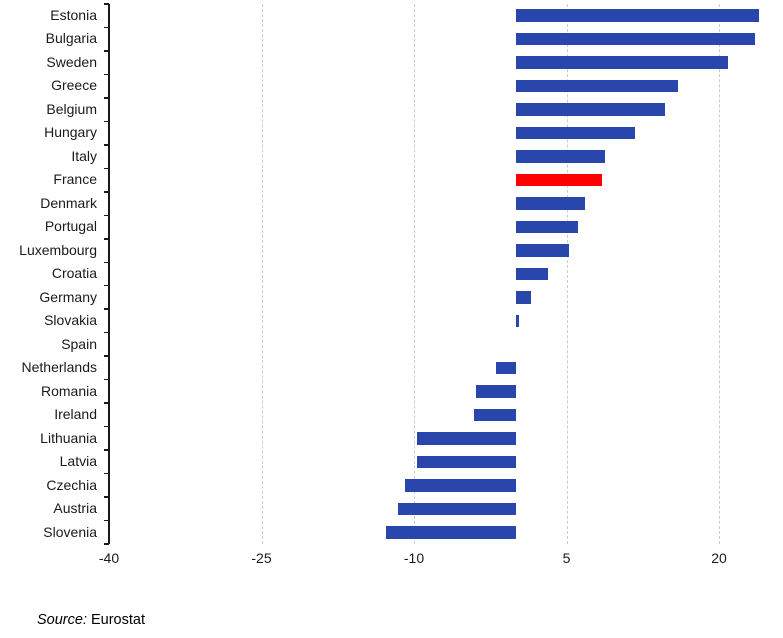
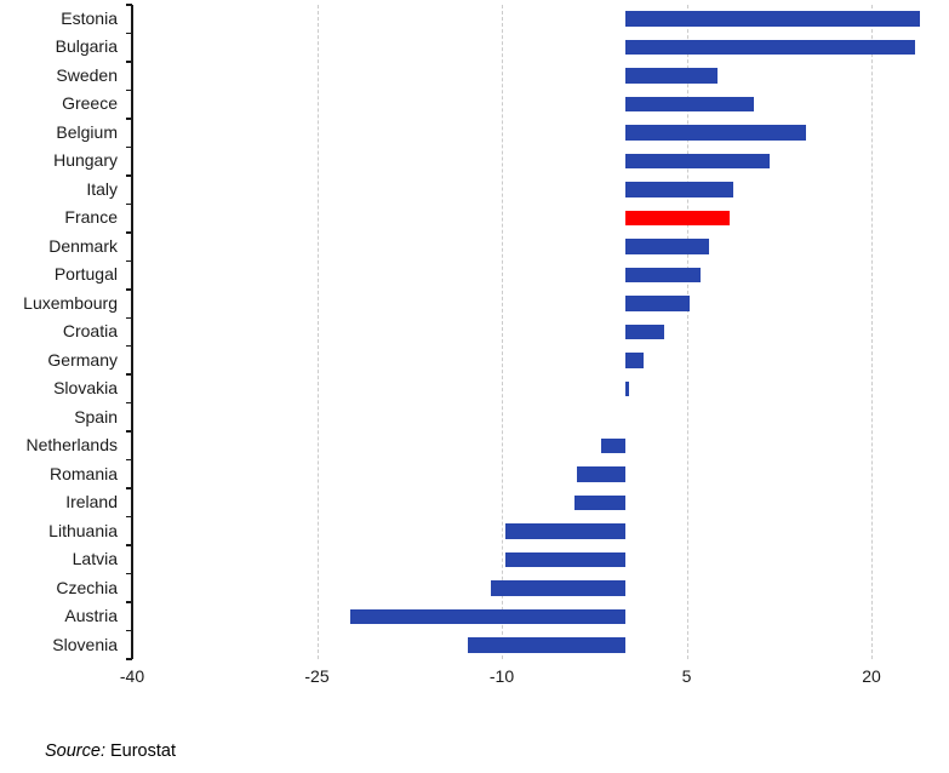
Sweden: 20.9 -> 7.5
Greece: 16.0 -> 10.5
Austria: -11.6 -> -22.3
